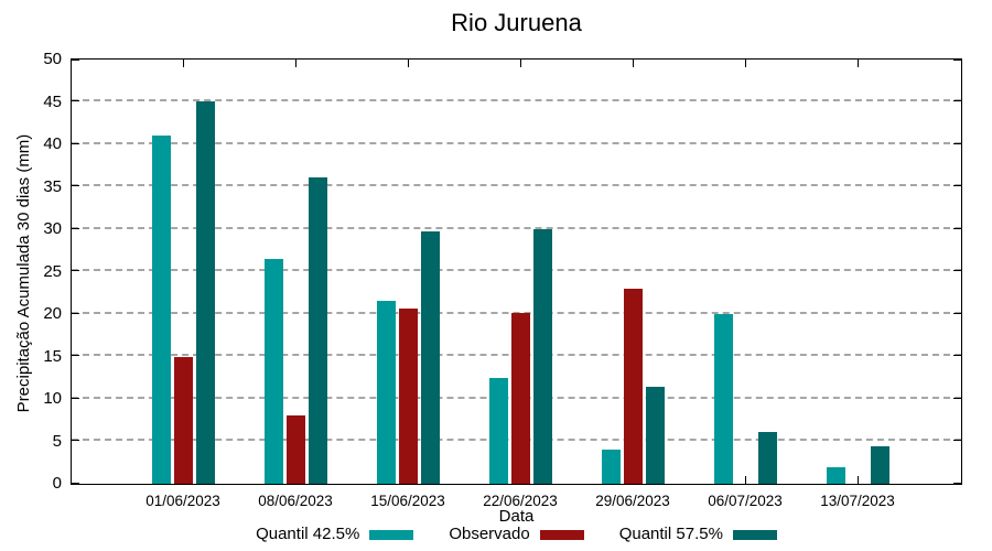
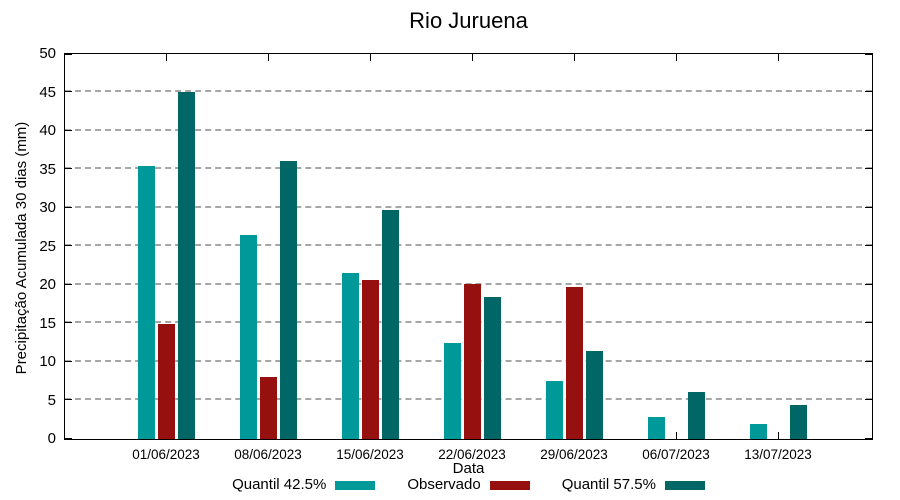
Quantil 42.5%/01/06/2023: 41 -> 35
Quantil 57.5%/22/06/2023: 30 -> 18
Quantil 42.5%/29/06/2023: 4 -> 8
Observado/29/06/2023: 23 -> 20
Quantil 42.5%/06/07/2023: 20 -> 3
